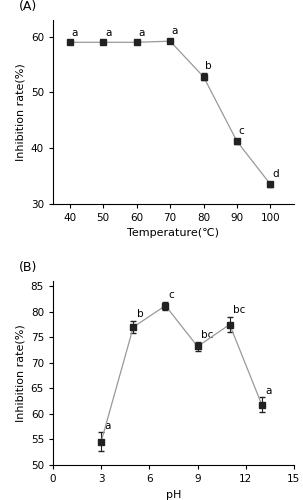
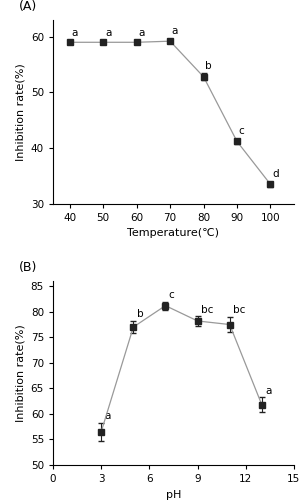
3: 54.6 -> 56.5
9: 73.2 -> 78.2
